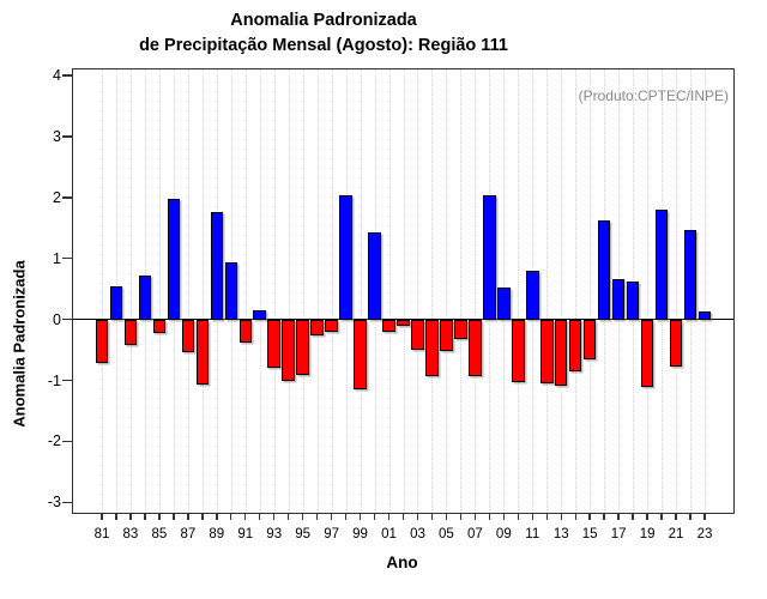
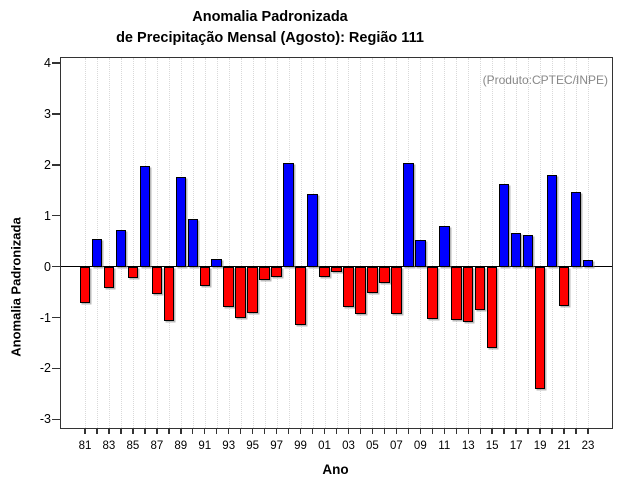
03: -0.5 -> -0.8
15: -0.7 -> -1.6
19: -1.1 -> -2.4
